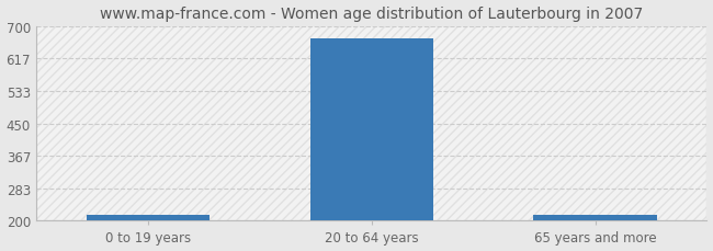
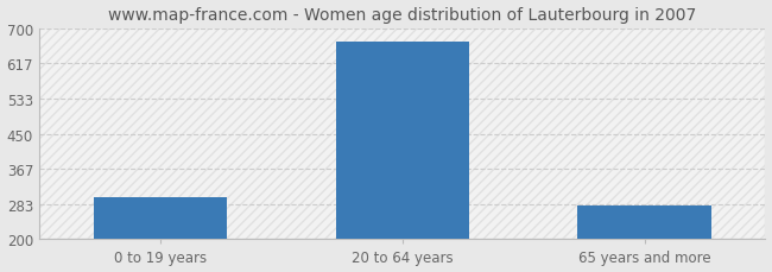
0 to 19 years: 215 -> 300
65 years and more: 215 -> 280
